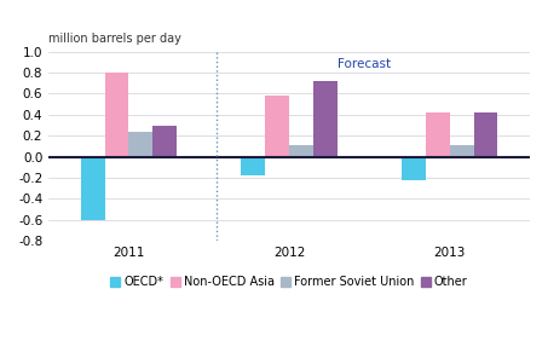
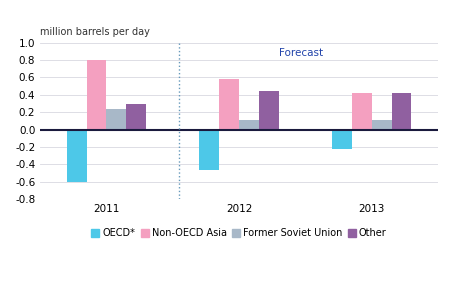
OECD*/2012: -0.18 -> -0.46
Other/2012: 0.72 -> 0.45
